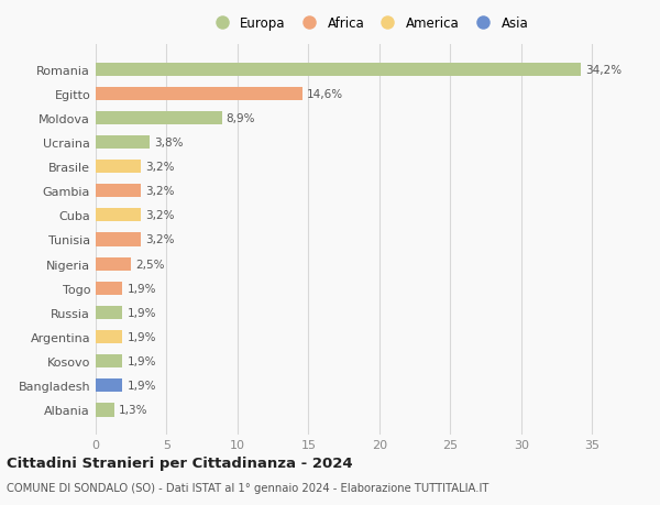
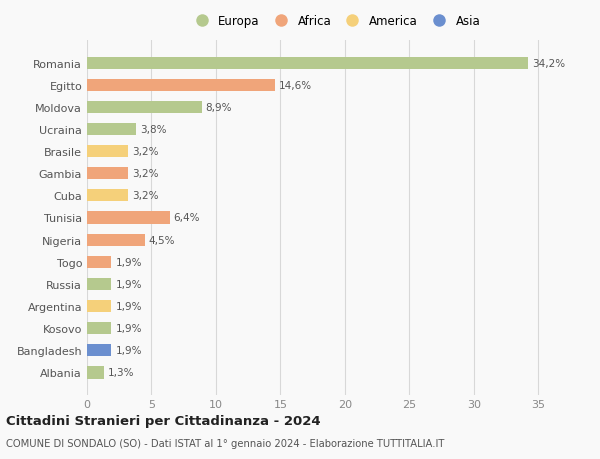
Tunisia: 3,2% -> 6,4%
Nigeria: 2,5% -> 4,5%
